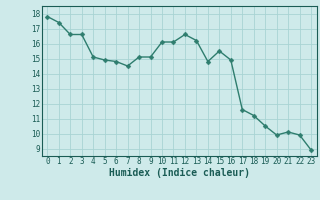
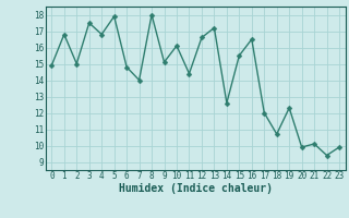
0: 17.8 -> 14.9
1: 17.4 -> 16.8
2: 16.6 -> 15.0
3: 16.6 -> 17.5
4: 15.1 -> 16.8
5: 14.9 -> 17.9
7: 14.5 -> 14.0
8: 15.1 -> 18.0
11: 16.1 -> 14.4
13: 16.2 -> 17.2
14: 14.8 -> 12.6
16: 14.9 -> 16.5
17: 11.6 -> 12.0
18: 11.2 -> 10.7
19: 10.5 -> 12.3
22: 9.9 -> 9.4
23: 8.9 -> 9.9
